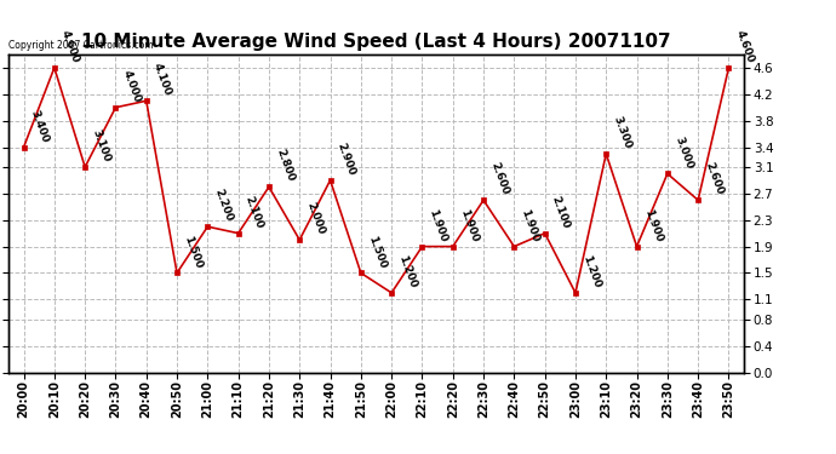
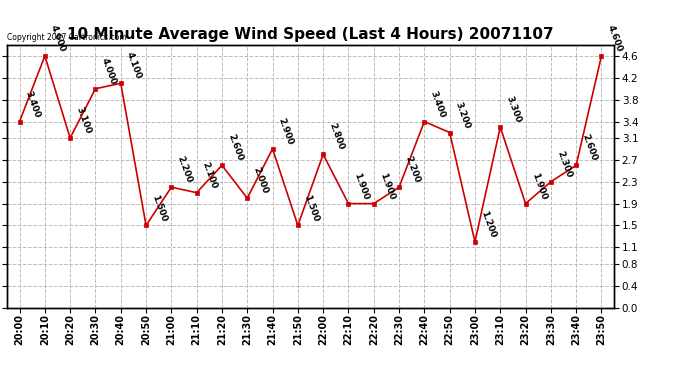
21:20: 2.800 -> 2.600
22:00: 1.200 -> 2.800
22:30: 2.600 -> 2.200
22:40: 1.900 -> 3.400
22:50: 2.100 -> 3.200
23:30: 3.000 -> 2.300
